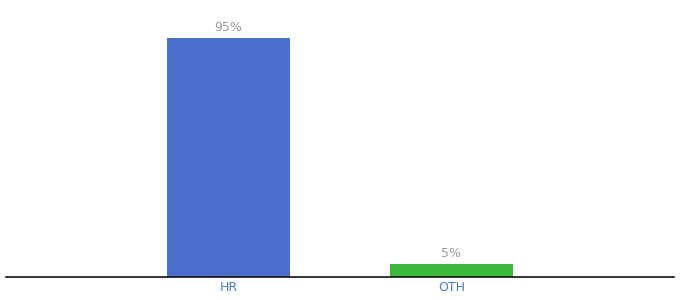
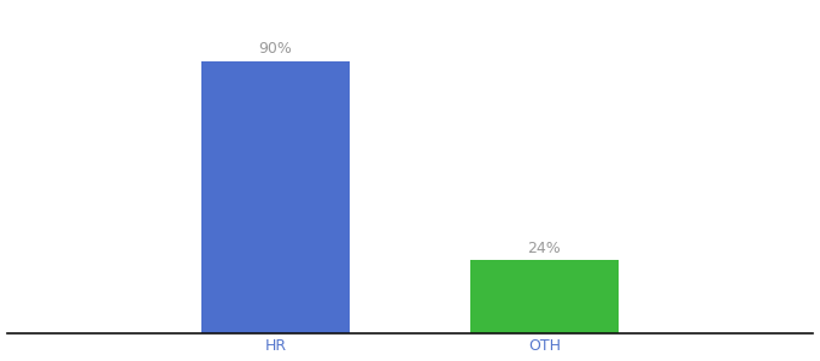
HR: 95% -> 90%
OTH: 5% -> 24%
